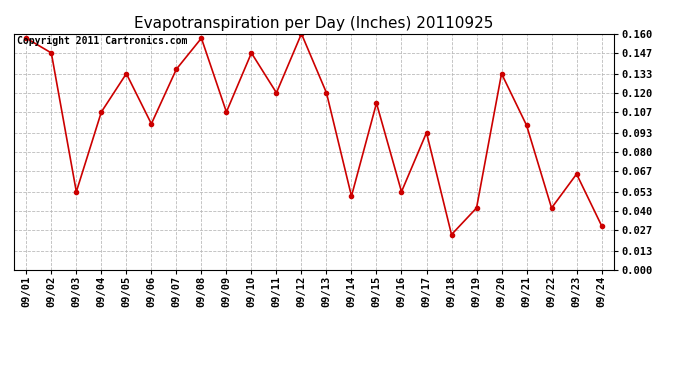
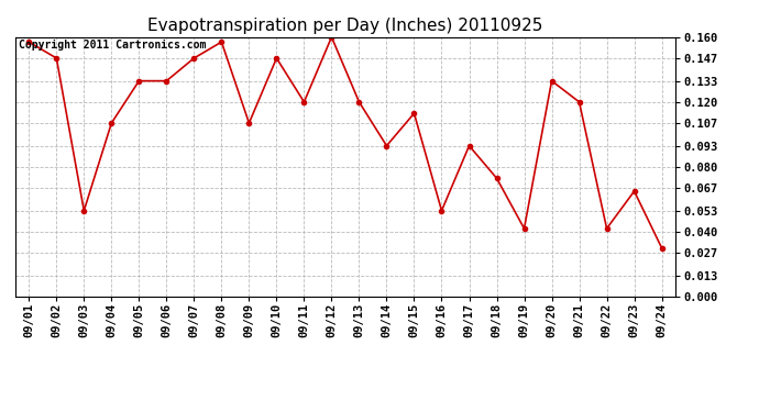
09/06: 0.099 -> 0.133
09/07: 0.136 -> 0.147
09/14: 0.050 -> 0.093
09/18: 0.024 -> 0.073
09/21: 0.098 -> 0.120
